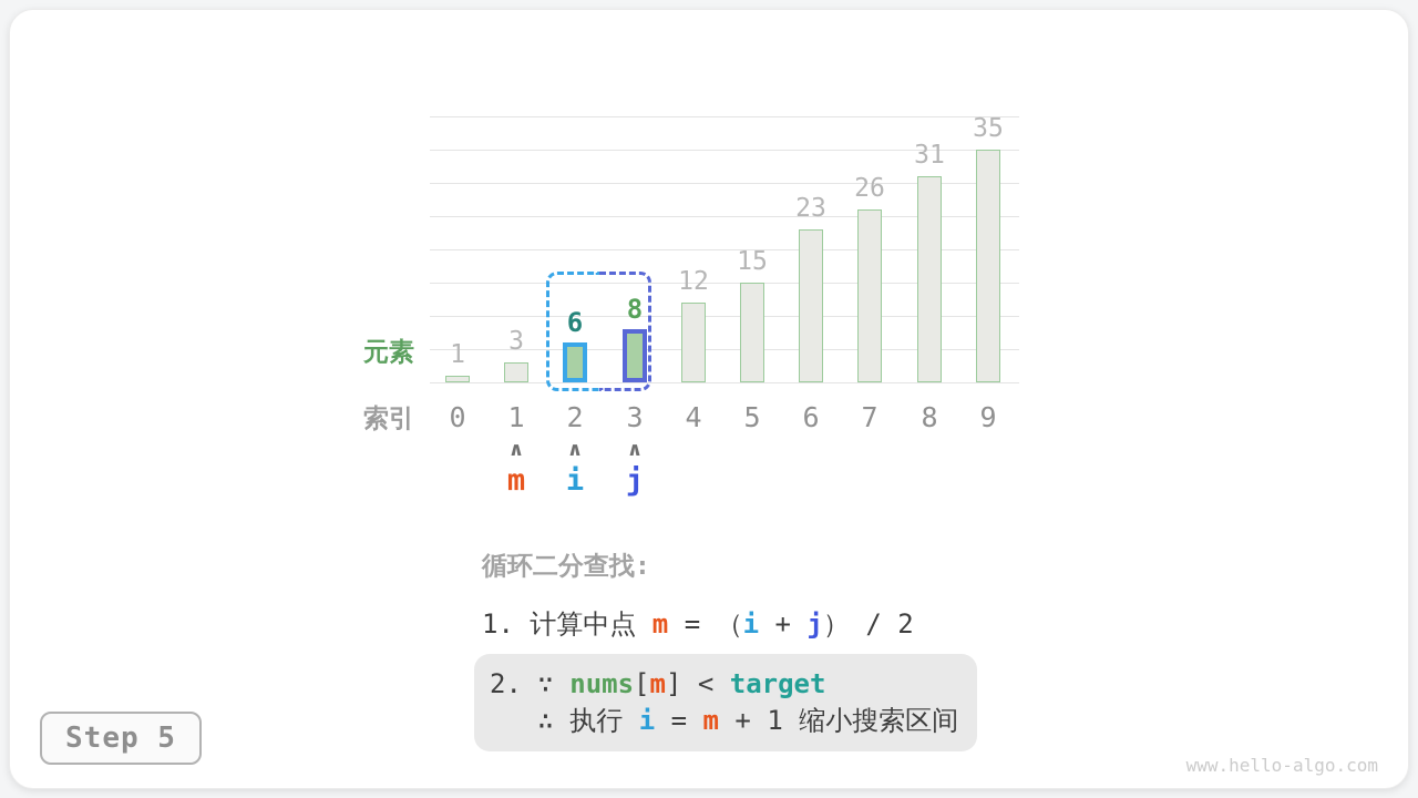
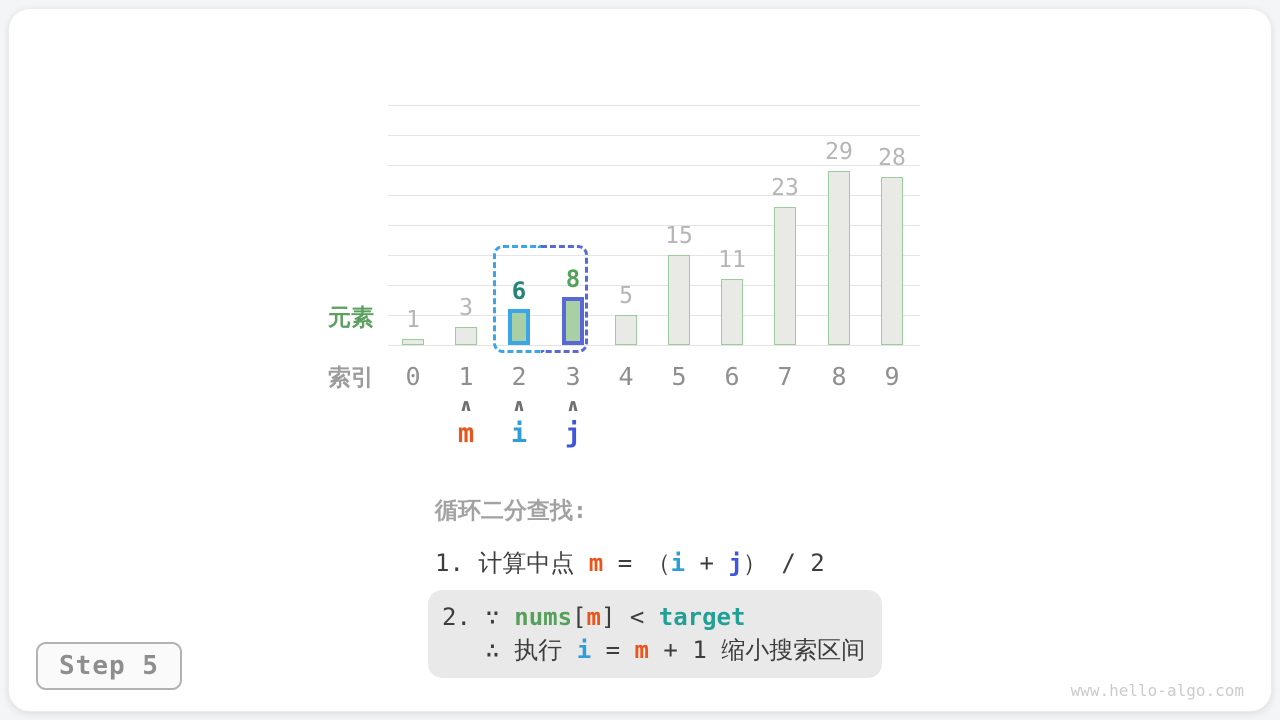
4: 12 -> 5
6: 23 -> 11
7: 26 -> 23
8: 31 -> 29
9: 35 -> 28
